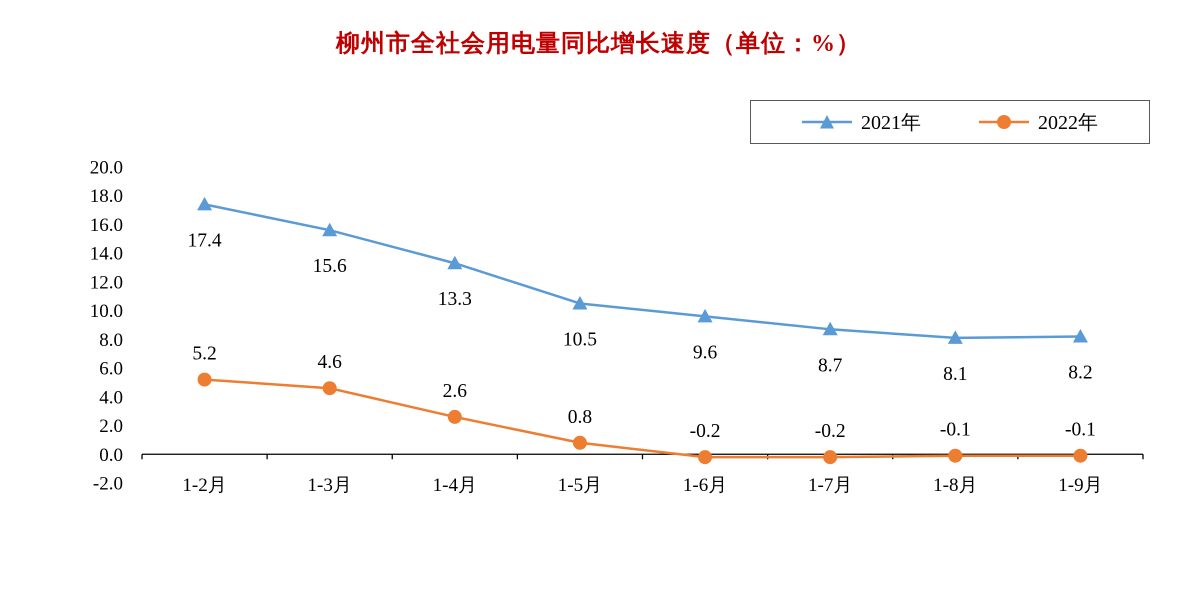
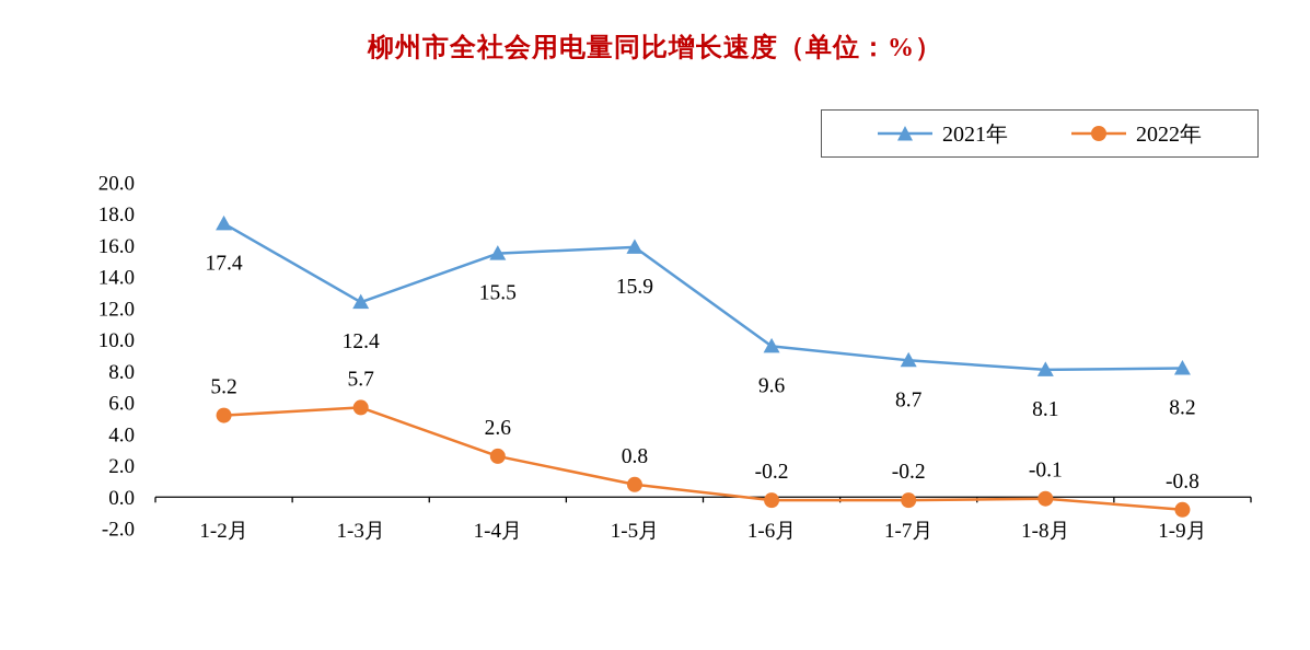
2021年/1-3月: 15.6 -> 12.4
2022年/1-3月: 4.6 -> 5.7
2021年/1-4月: 13.3 -> 15.5
2021年/1-5月: 10.5 -> 15.9
2022年/1-9月: -0.1 -> -0.8
